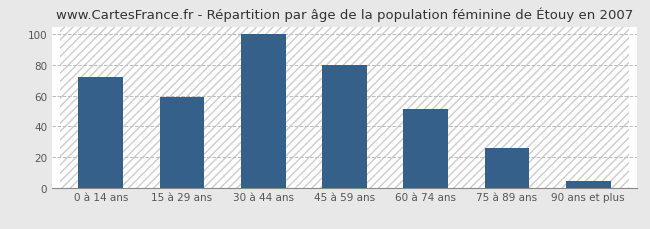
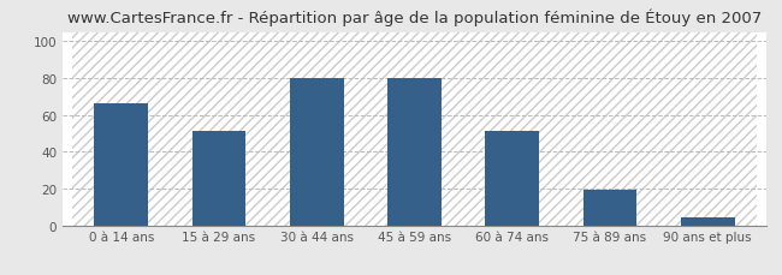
0 à 14 ans: 72 -> 66
15 à 29 ans: 59 -> 51
30 à 44 ans: 100 -> 80
75 à 89 ans: 26 -> 19
